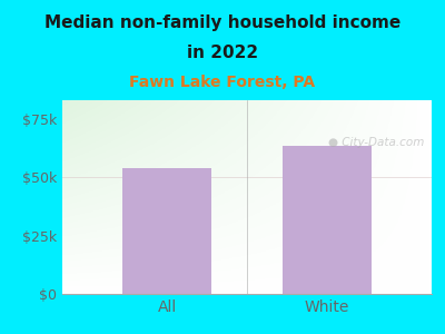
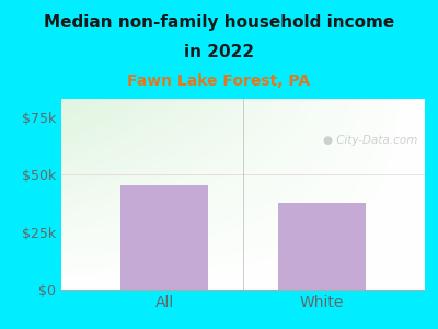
All: $54.0k -> $45.5k
White: $63.5k -> $37.5k
